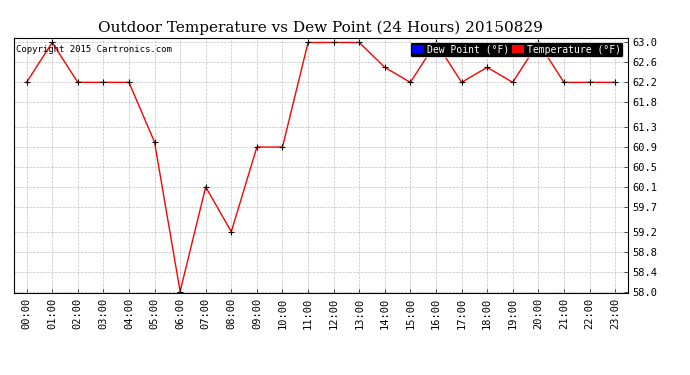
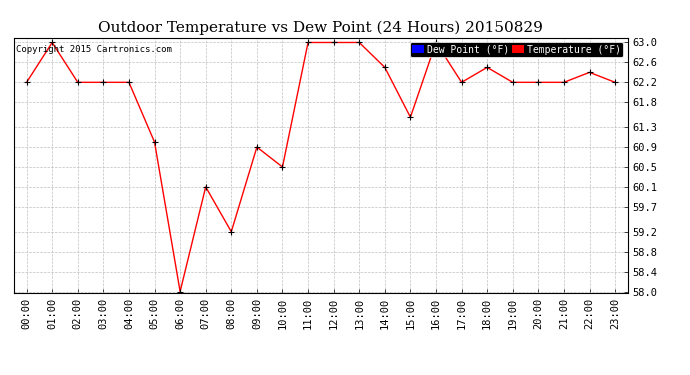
10:00: 60.9 -> 60.5
15:00: 62.2 -> 61.5
20:00: 63.0 -> 62.2
22:00: 62.2 -> 62.4
